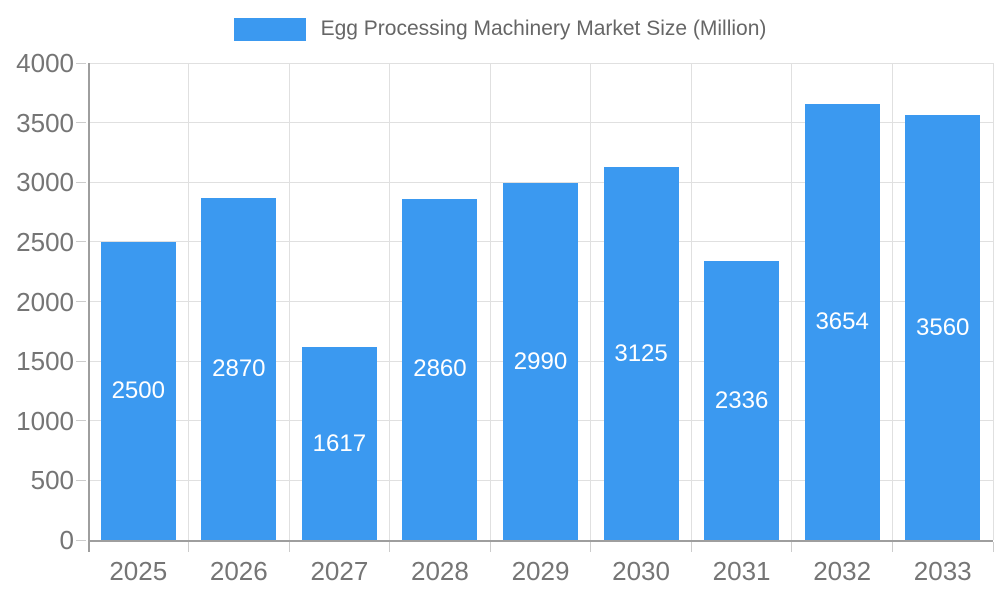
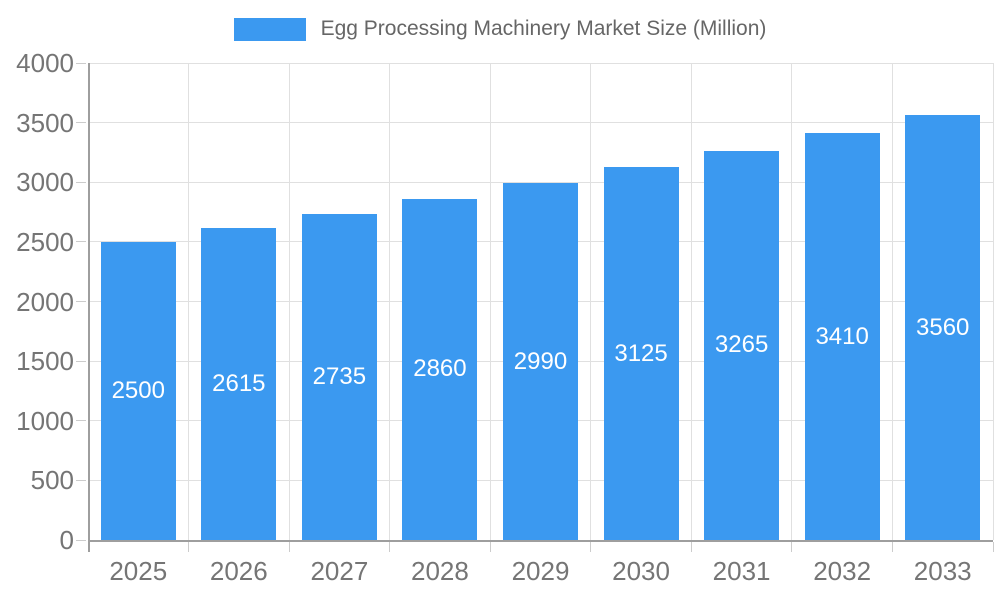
2026: 2870 -> 2615
2027: 1617 -> 2735
2031: 2336 -> 3265
2032: 3654 -> 3410
